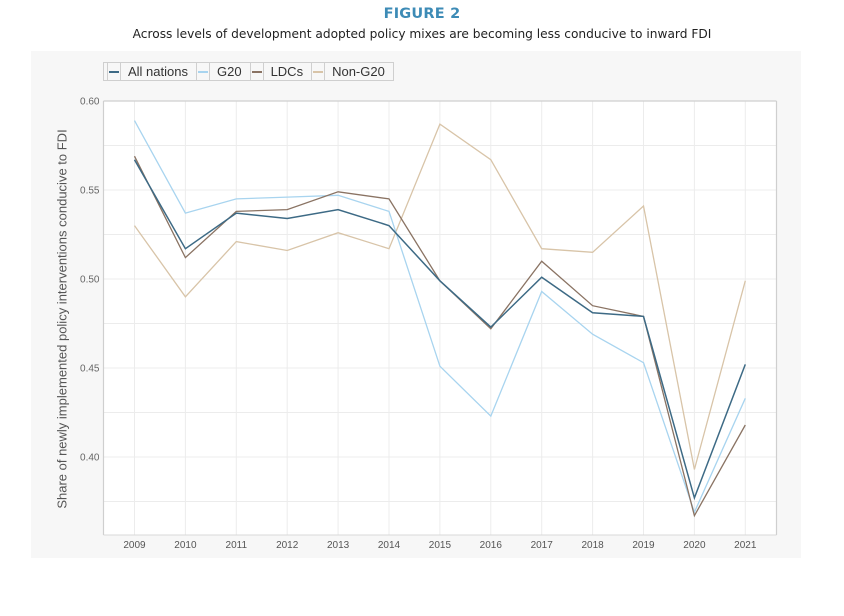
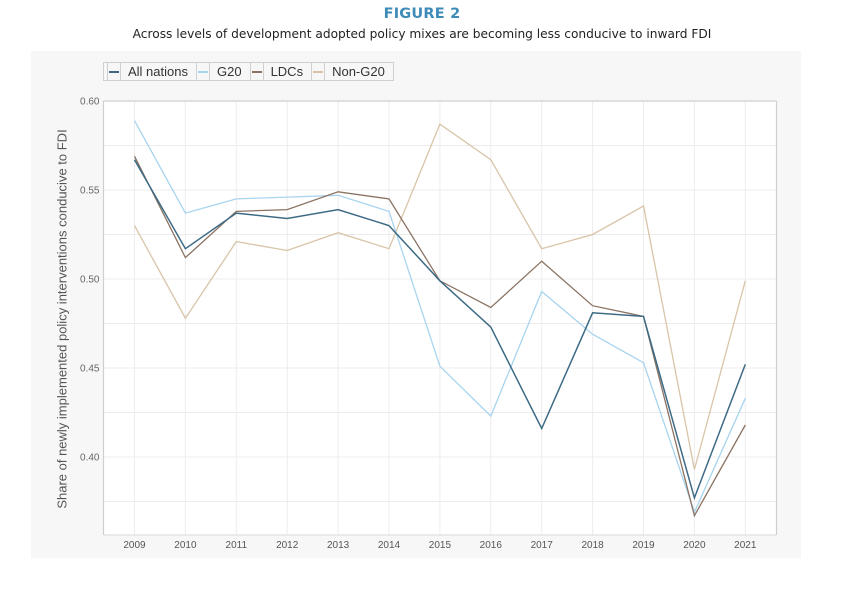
Non-G20/2010: 0.490 -> 0.478
LDCs/2016: 0.472 -> 0.484
All nations/2017: 0.501 -> 0.416
Non-G20/2018: 0.515 -> 0.525
